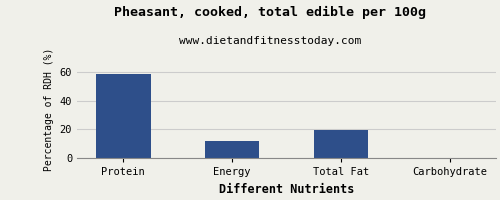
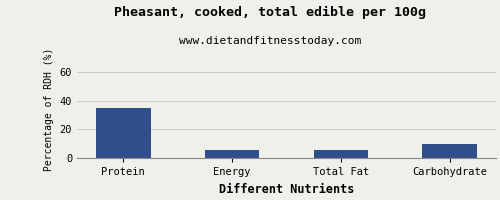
Protein: 58 -> 35
Energy: 12 -> 6
Total Fat: 20 -> 6
Carbohydrate: 0 -> 10
